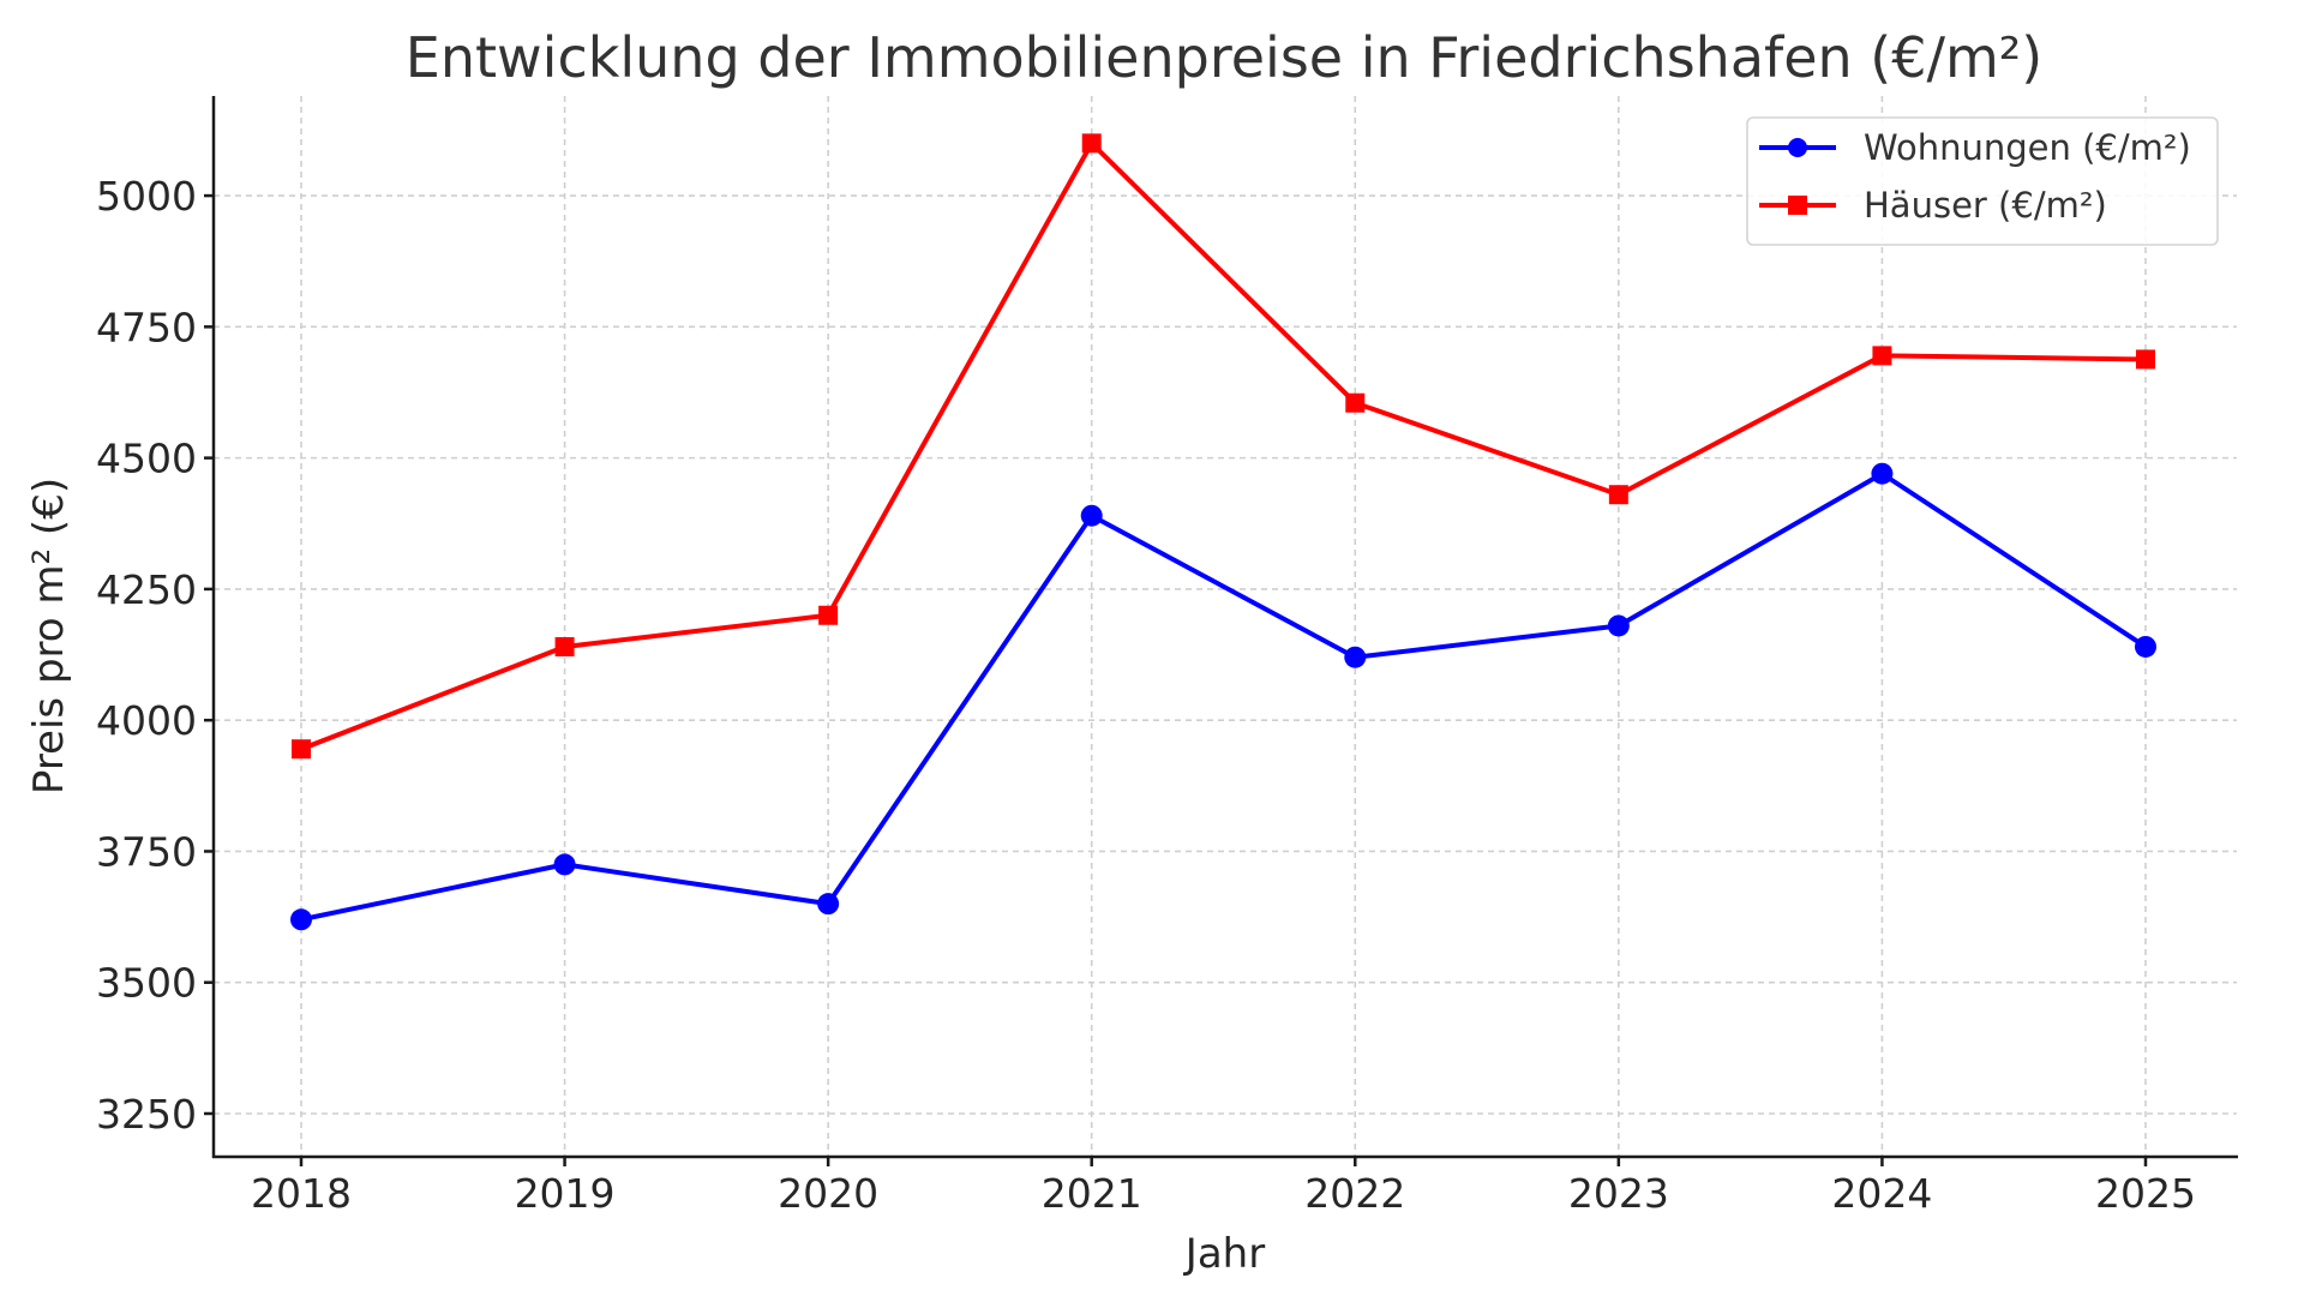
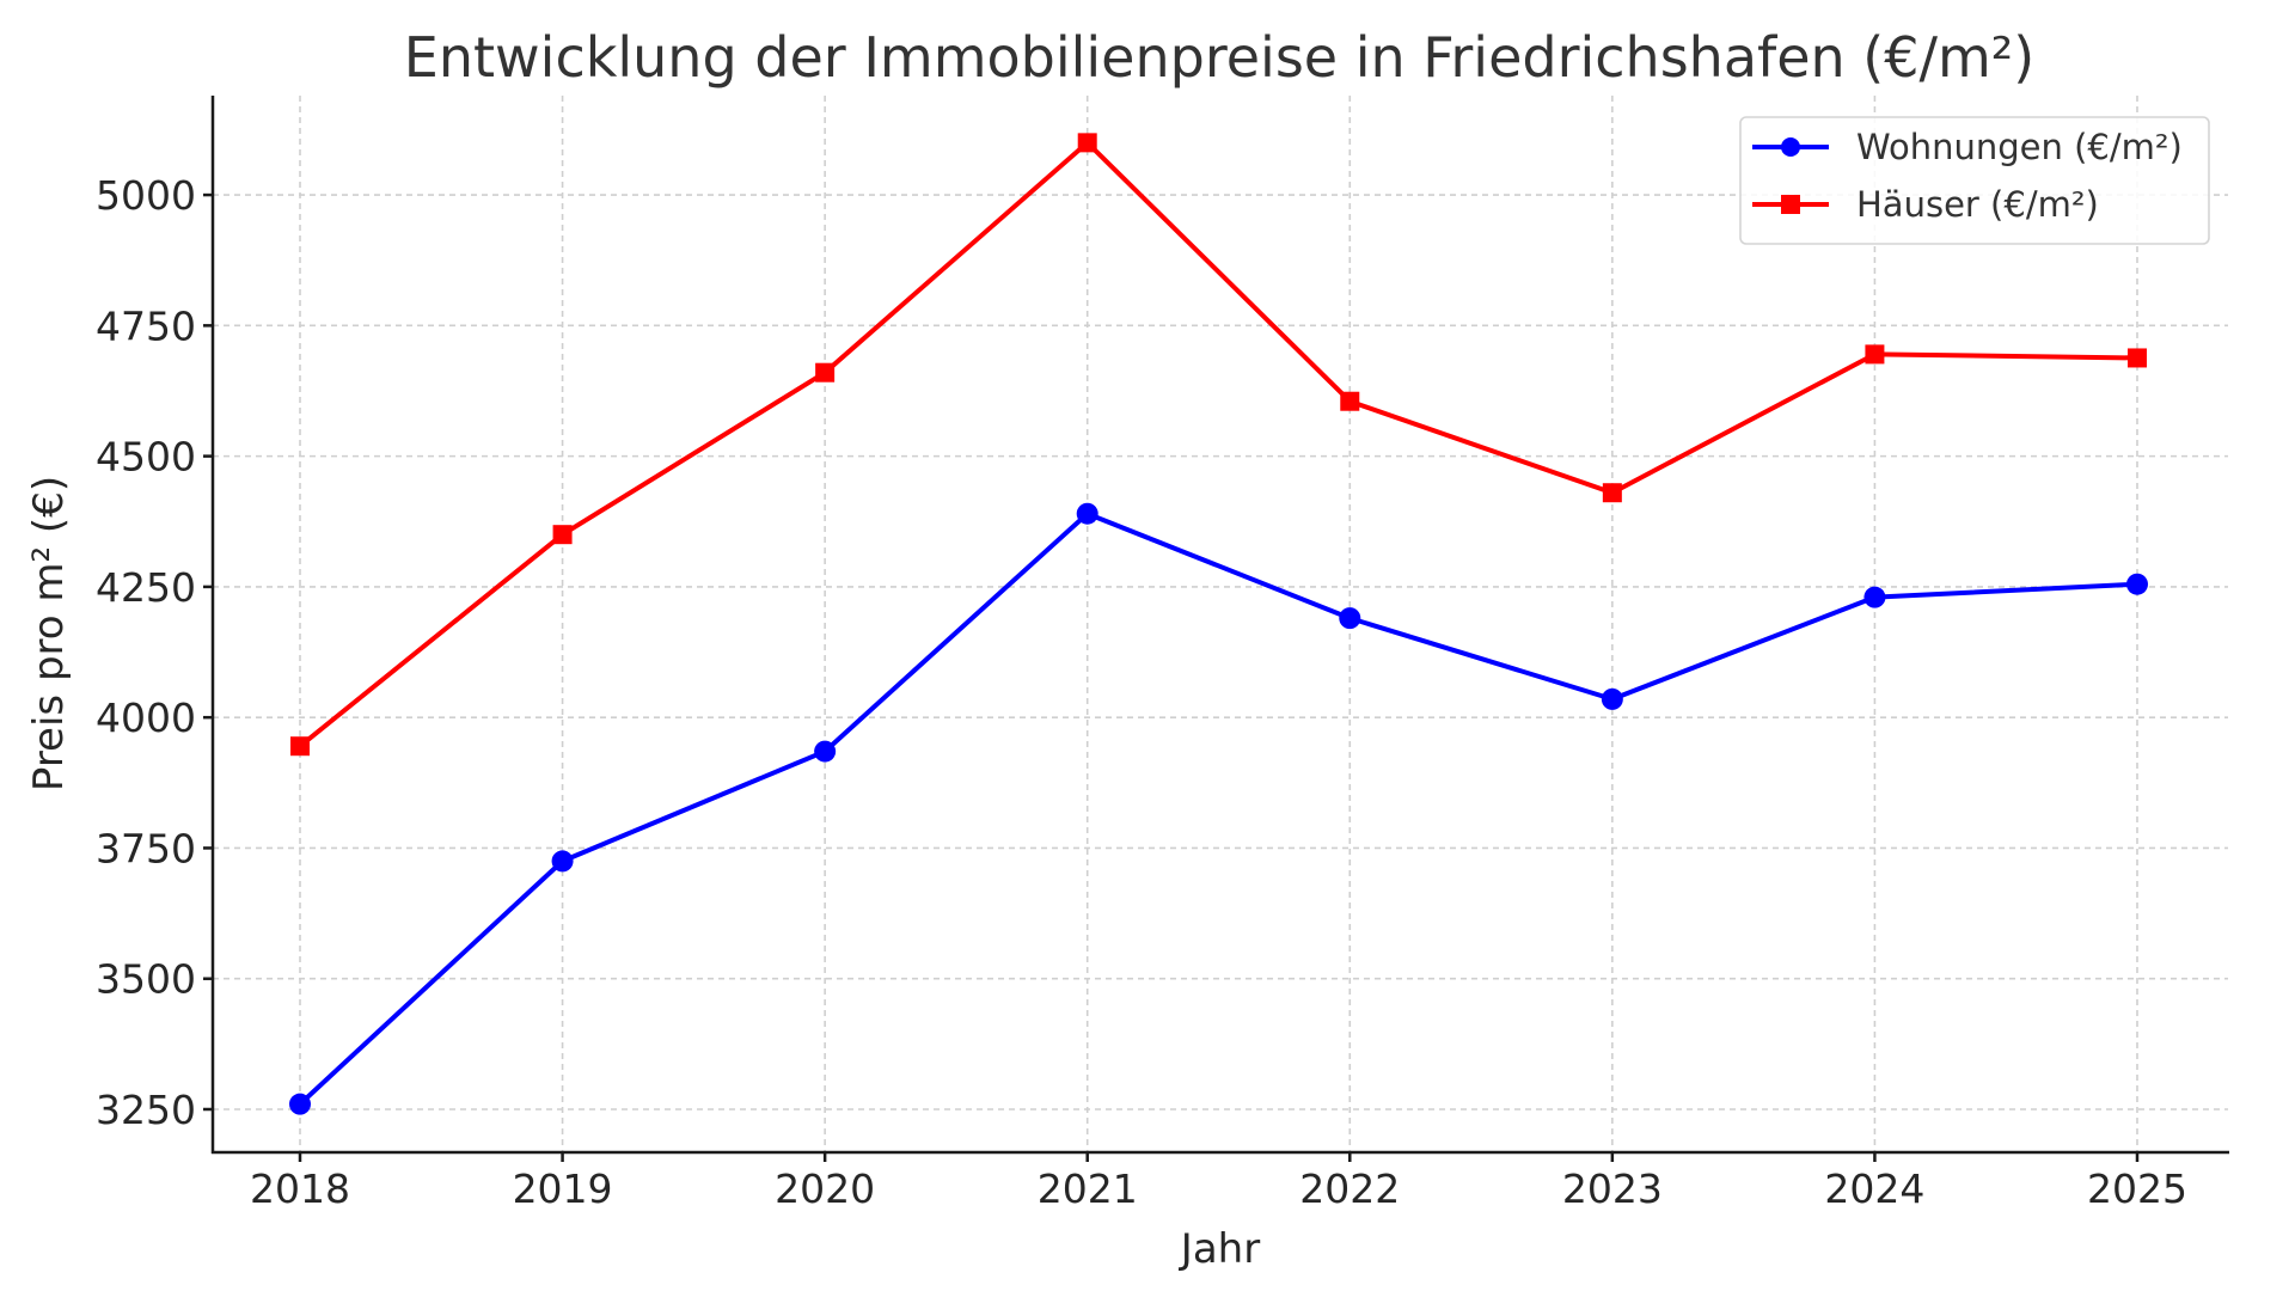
Wohnungen (€/m²)/2018: 3620 -> 3260
Häuser (€/m²)/2019: 4140 -> 4350
Wohnungen (€/m²)/2020: 3650 -> 3940
Häuser (€/m²)/2020: 4200 -> 4660
Wohnungen (€/m²)/2022: 4120 -> 4190
Wohnungen (€/m²)/2023: 4180 -> 4040
Wohnungen (€/m²)/2024: 4470 -> 4230
Wohnungen (€/m²)/2025: 4140 -> 4260
